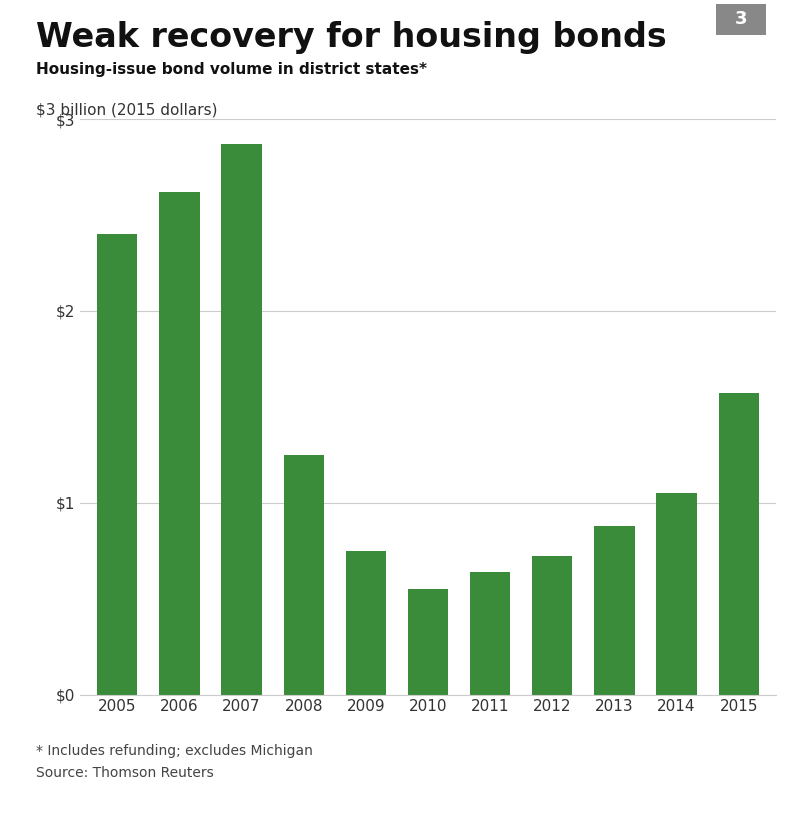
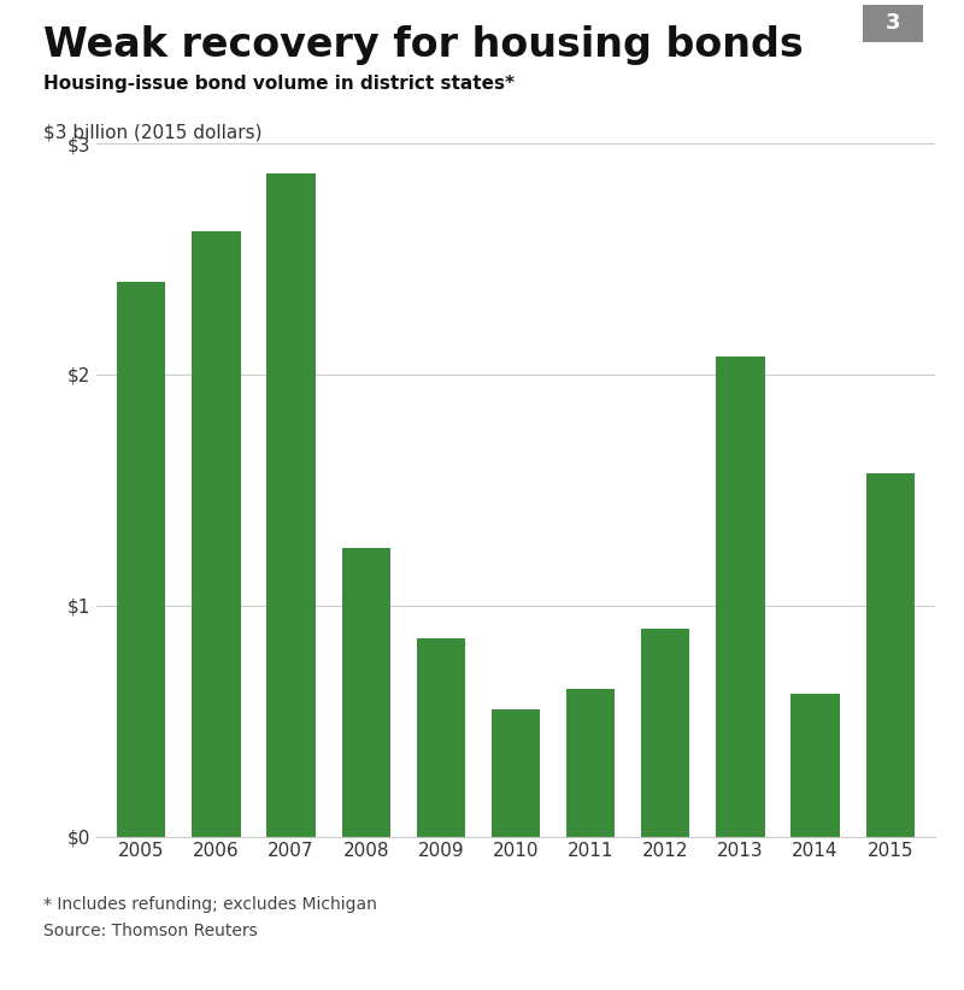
2009: $0.75 -> $0.86
2012: $0.72 -> $0.90
2013: $0.88 -> $2.08
2014: $1.05 -> $0.62
